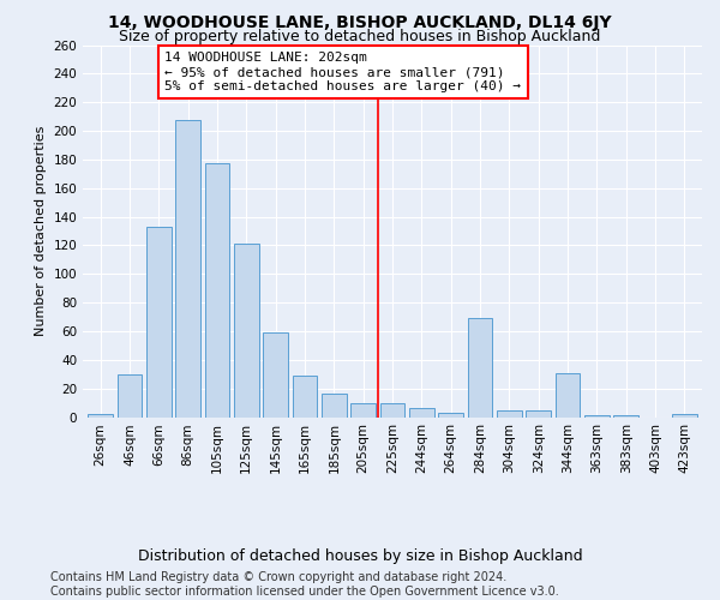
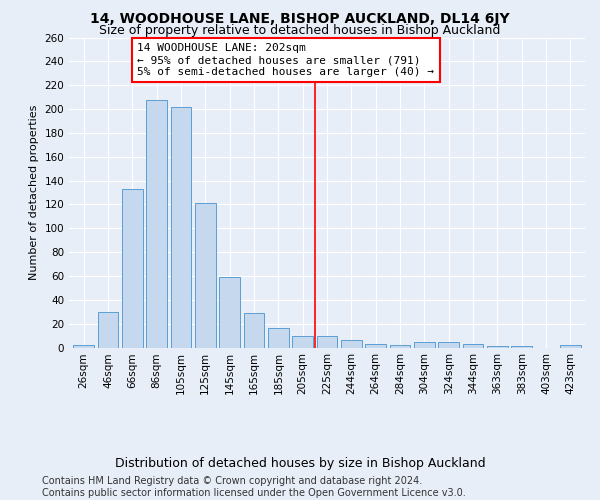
105sqm: 177 -> 202
284sqm: 69 -> 2
344sqm: 31 -> 3
